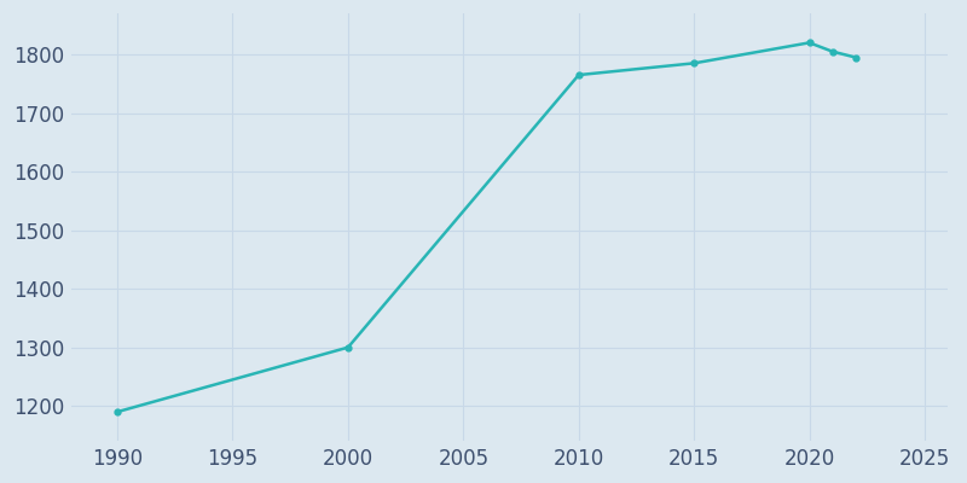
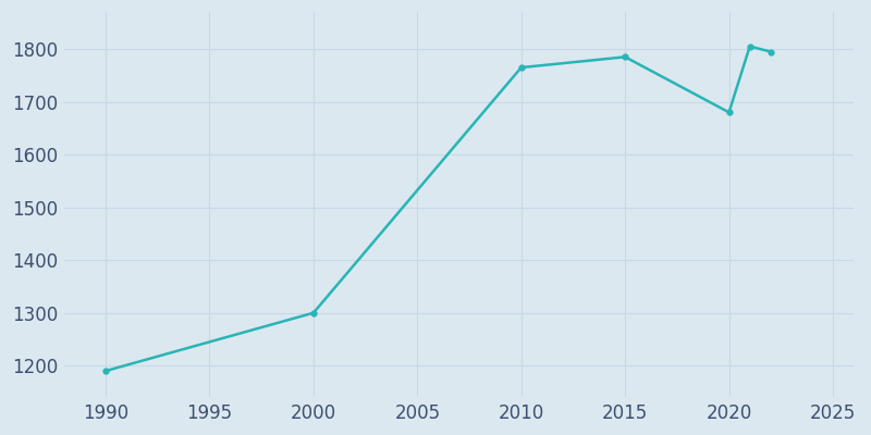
2020: 1820 -> 1680
